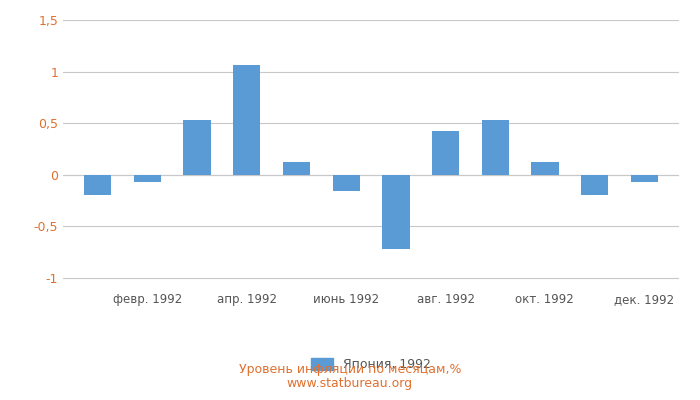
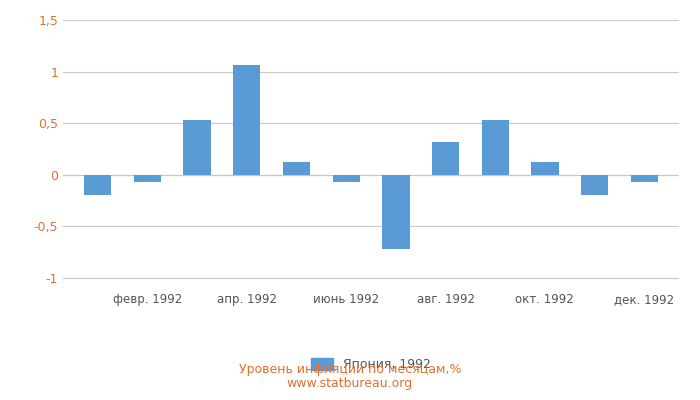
июнь 1992: -0,16 -> -0,07
авг. 1992: 0,42 -> 0,32
